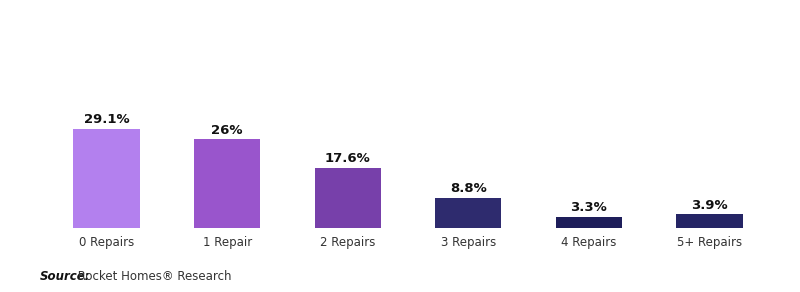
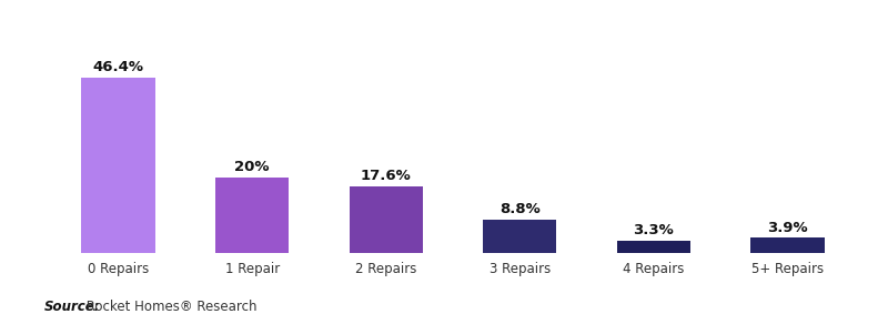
0 Repairs: 29.1% -> 46.4%
1 Repair: 26% -> 20%
